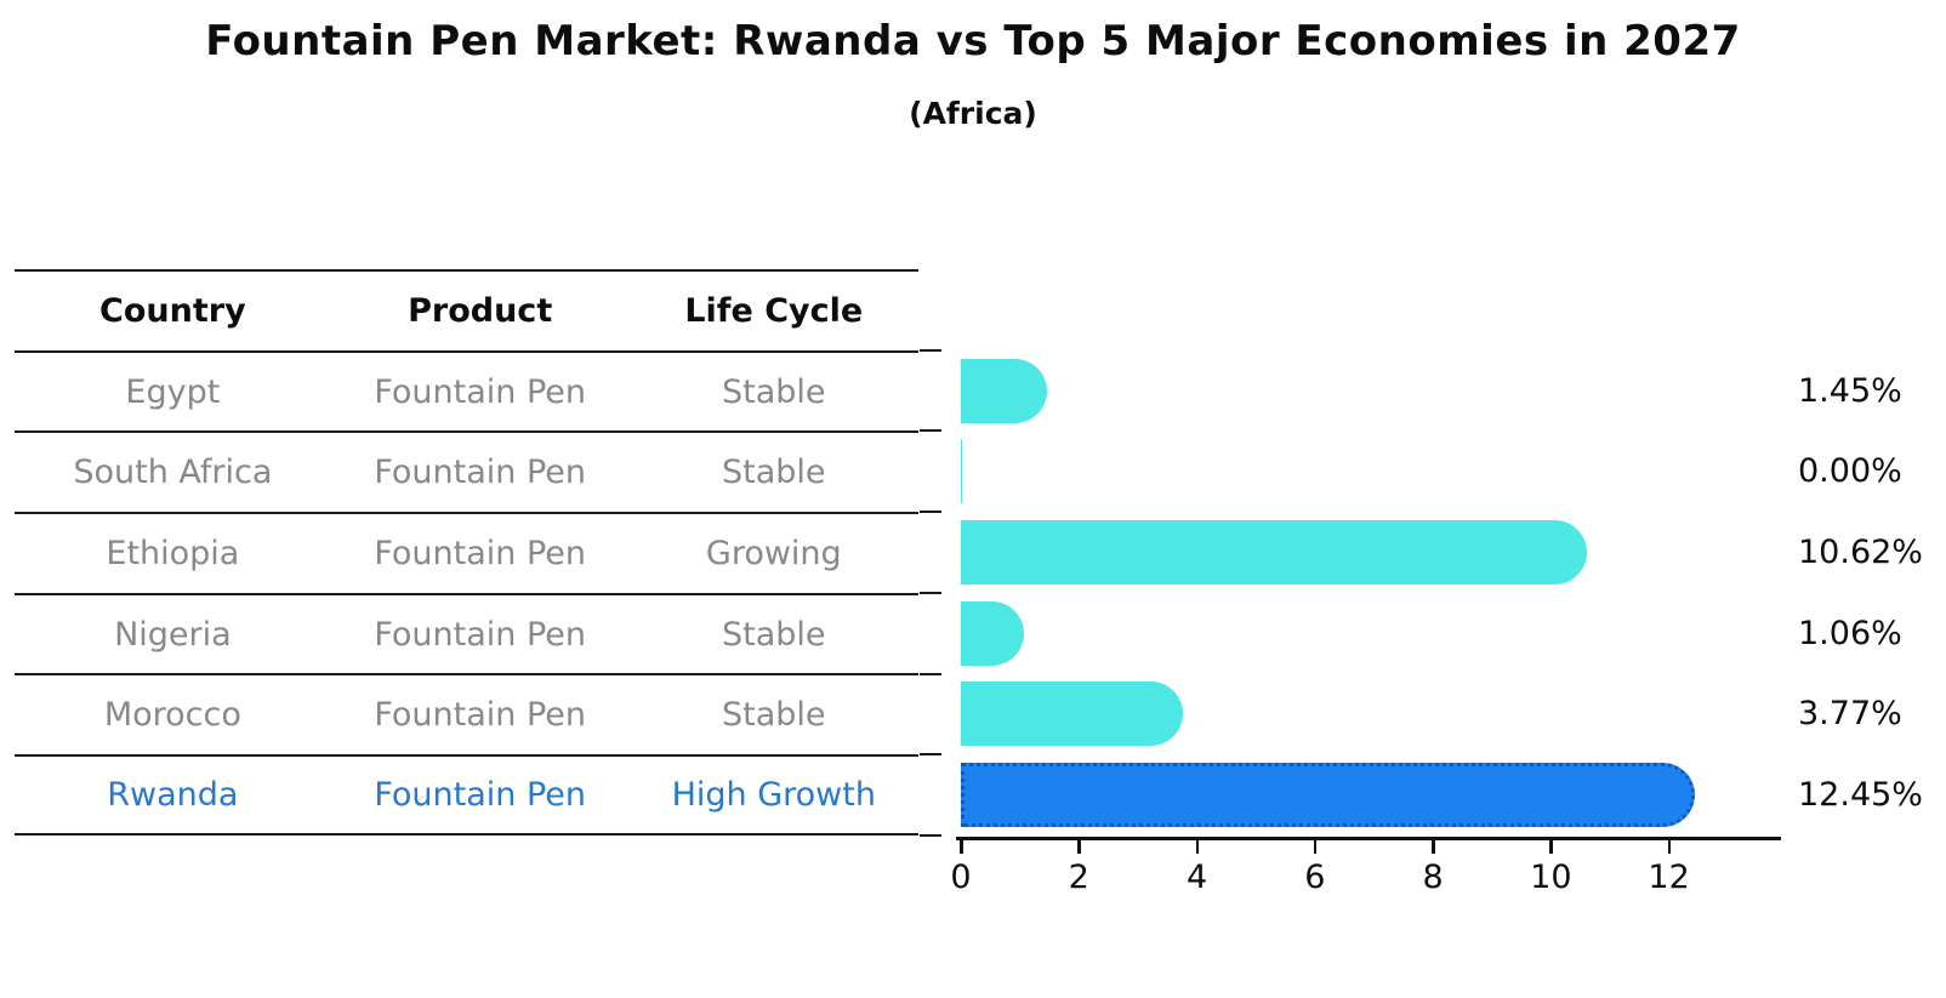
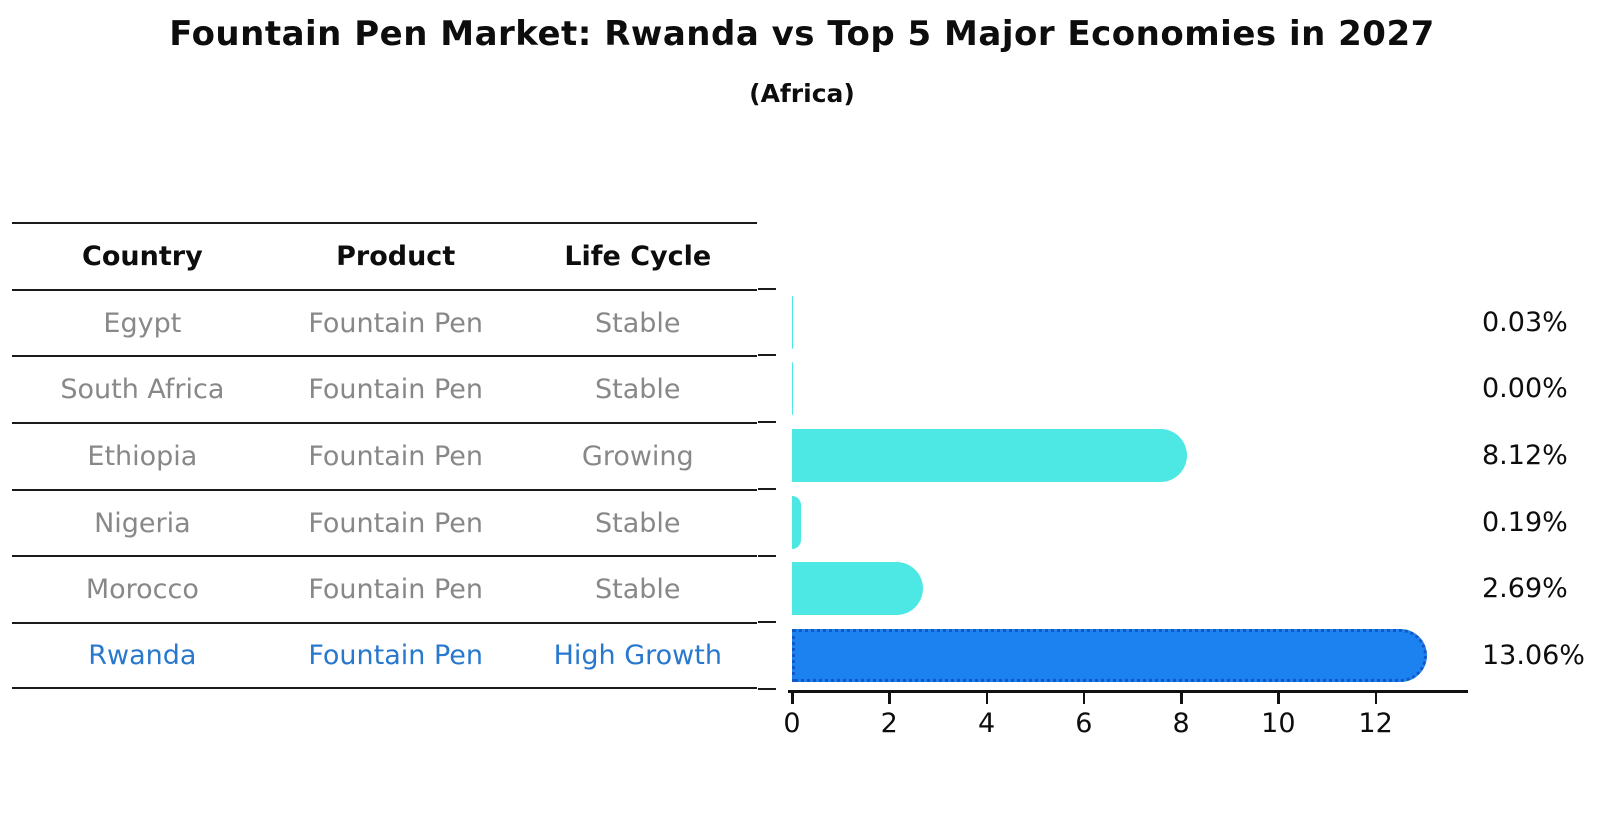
Egypt: 1.45% -> 0.03%
Ethiopia: 10.62% -> 8.12%
Nigeria: 1.06% -> 0.19%
Morocco: 3.77% -> 2.69%
Rwanda: 12.45% -> 13.06%
